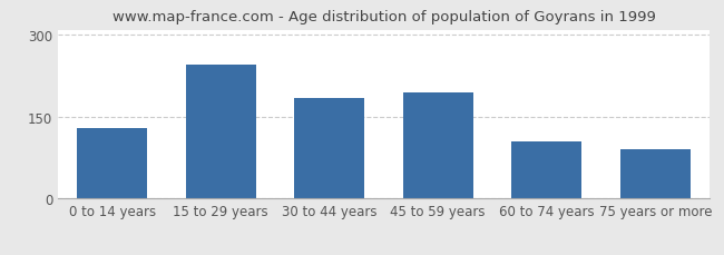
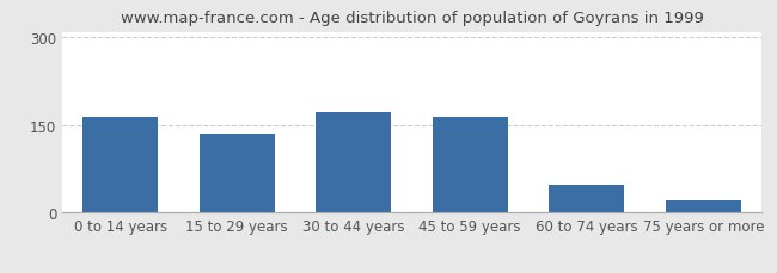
0 to 14 years: 130 -> 165
15 to 29 years: 245 -> 136
30 to 44 years: 185 -> 173
45 to 59 years: 195 -> 165
60 to 74 years: 105 -> 47
75 years or more: 90 -> 22
